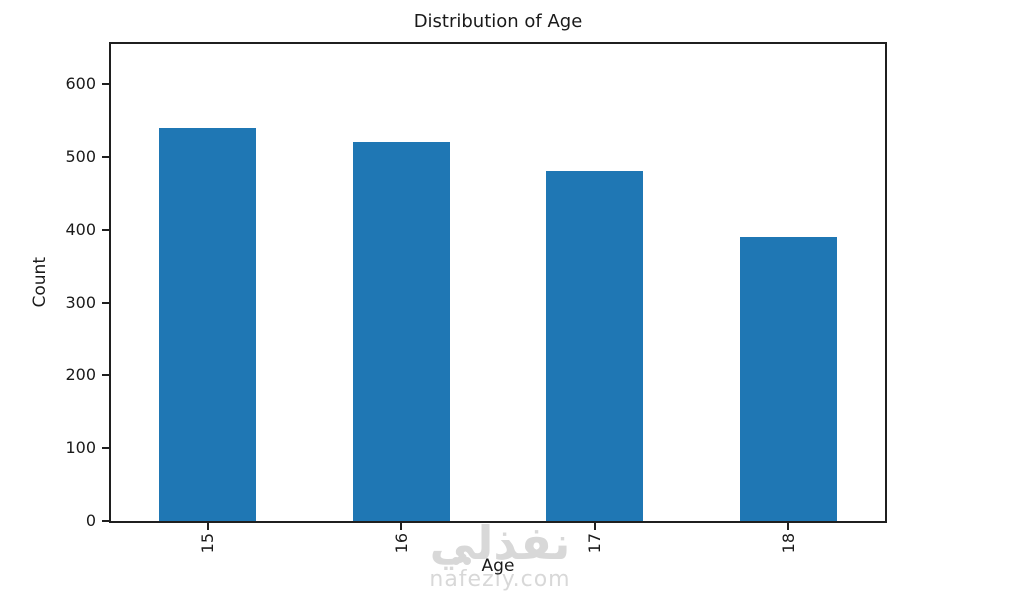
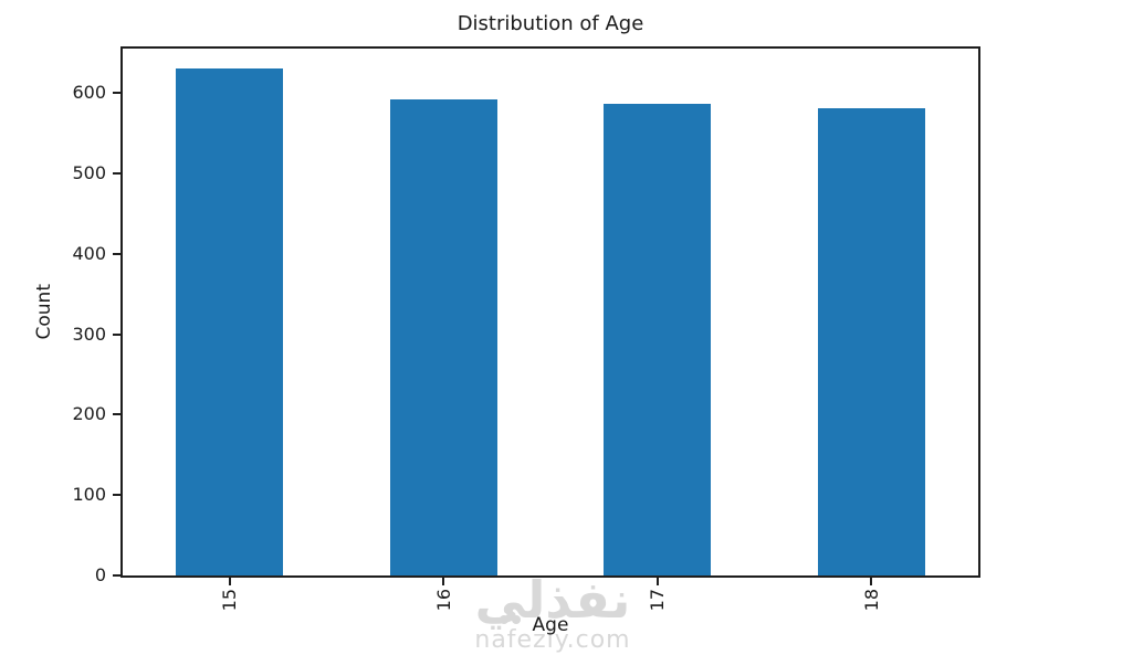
15: 540 -> 630
16: 520 -> 590
17: 480 -> 590
18: 390 -> 580
